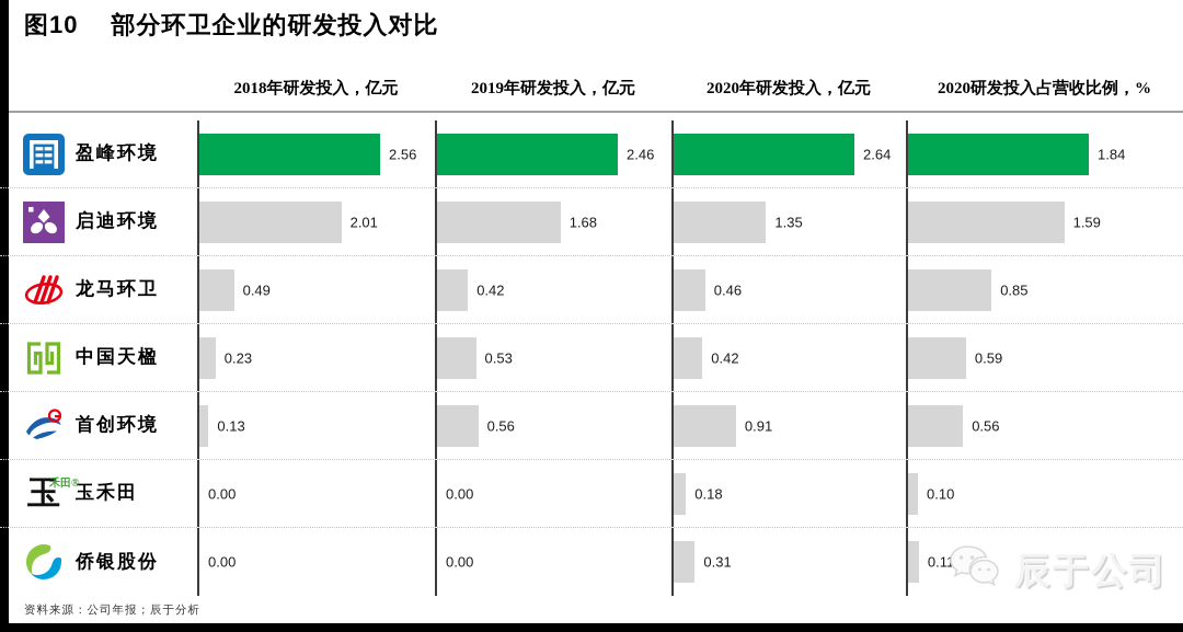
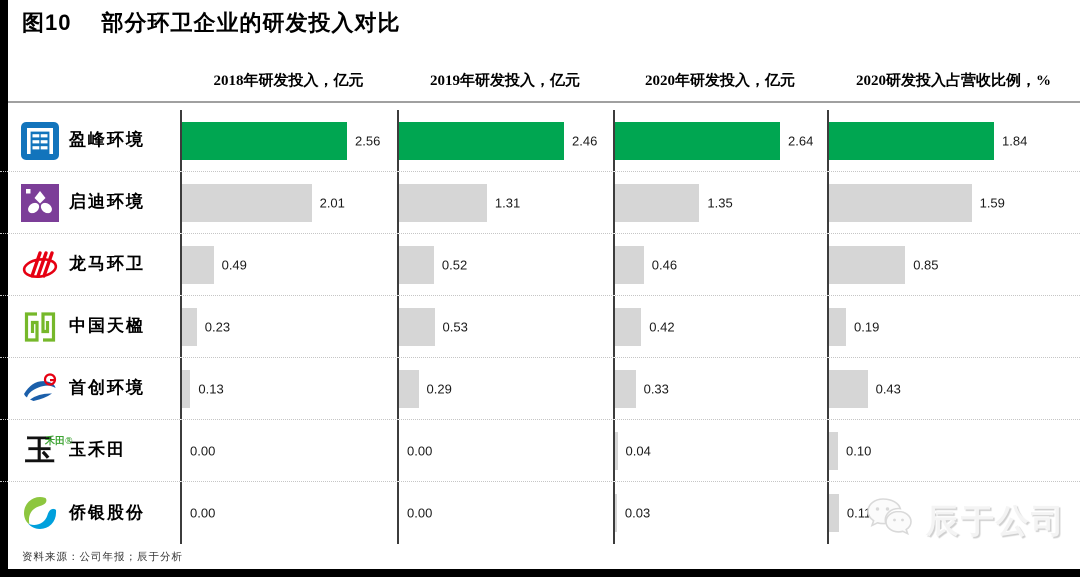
2019年研发投入，亿元/启迪环境: 1.68 -> 1.31
2019年研发投入，亿元/龙马环卫: 0.42 -> 0.52
2020研发投入占营收比例，%/中国天楹: 0.59 -> 0.19
2019年研发投入，亿元/首创环境: 0.56 -> 0.29
2020年研发投入，亿元/首创环境: 0.91 -> 0.33
2020研发投入占营收比例，%/首创环境: 0.56 -> 0.43
2020年研发投入，亿元/玉禾田: 0.18 -> 0.04
2020年研发投入，亿元/侨银股份: 0.31 -> 0.03
